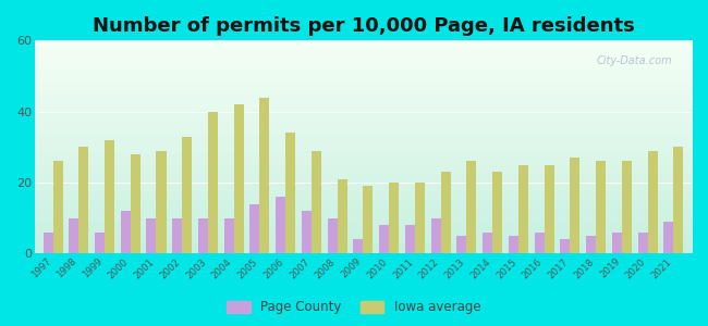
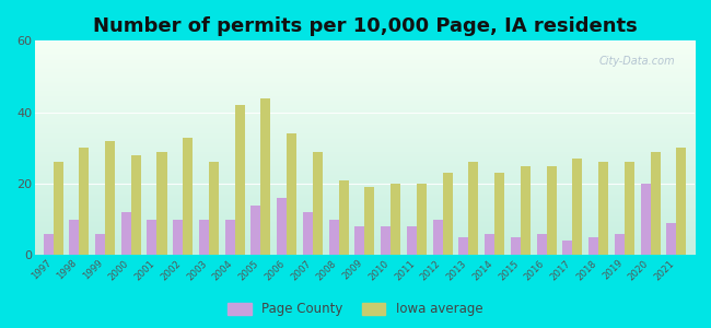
Iowa average/2003: 40 -> 26
Page County/2009: 4 -> 8
Page County/2020: 6 -> 20
